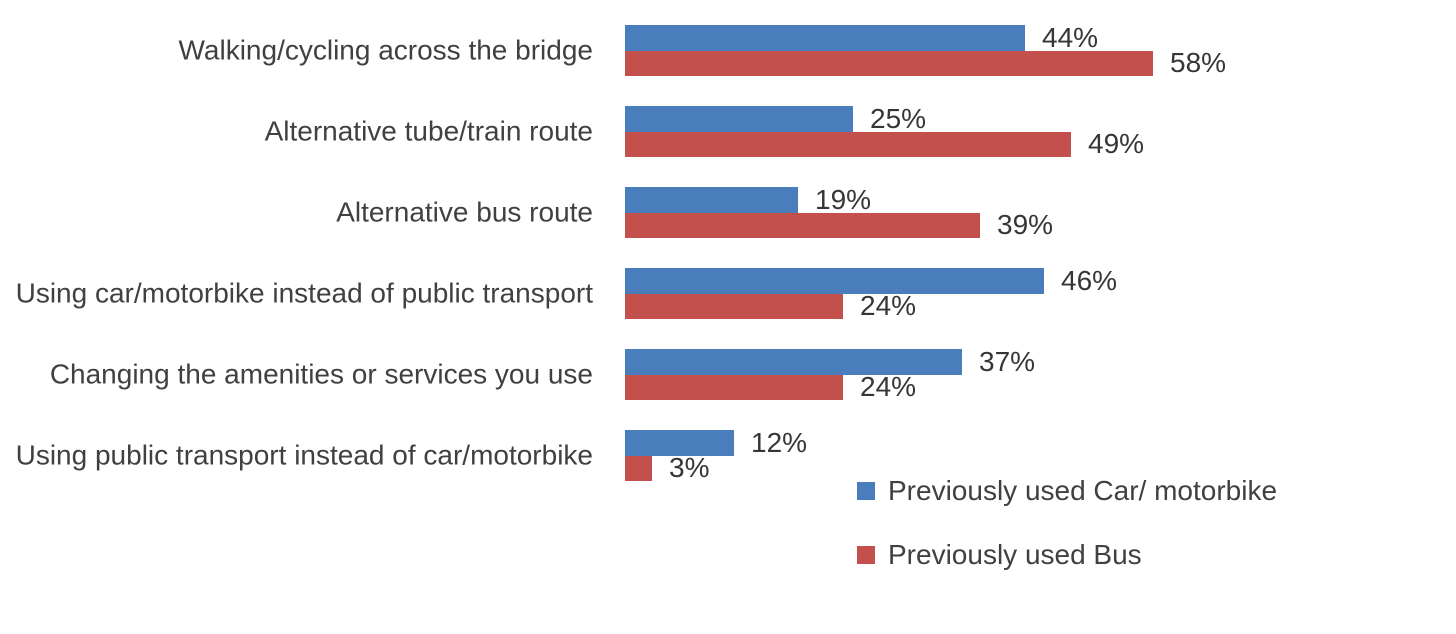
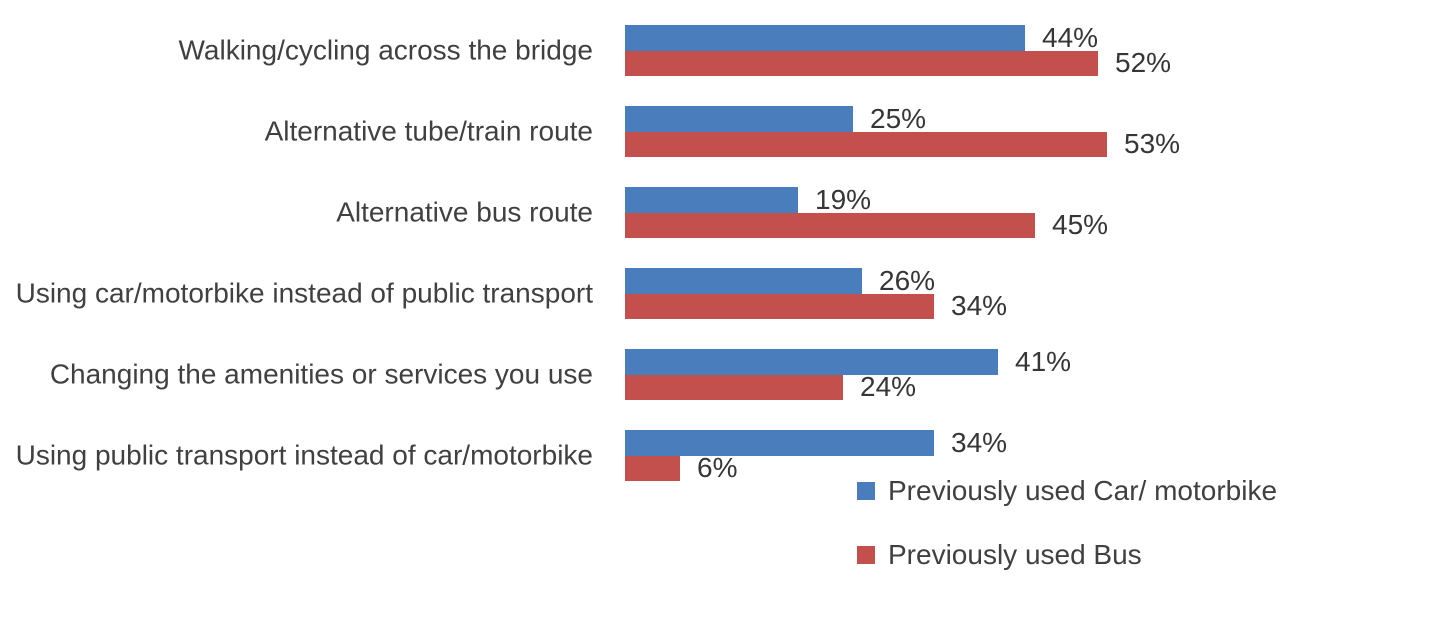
Previously used Bus/Walking/cycling across the bridge: 58% -> 52%
Previously used Bus/Alternative tube/train route: 49% -> 53%
Previously used Bus/Alternative bus route: 39% -> 45%
Previously used Car/ motorbike/Using car/motorbike instead of public transport: 46% -> 26%
Previously used Bus/Using car/motorbike instead of public transport: 24% -> 34%
Previously used Car/ motorbike/Changing the amenities or services you use: 37% -> 41%
Previously used Car/ motorbike/Using public transport instead of car/motorbike: 12% -> 34%
Previously used Bus/Using public transport instead of car/motorbike: 3% -> 6%
